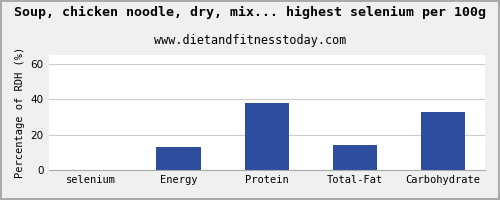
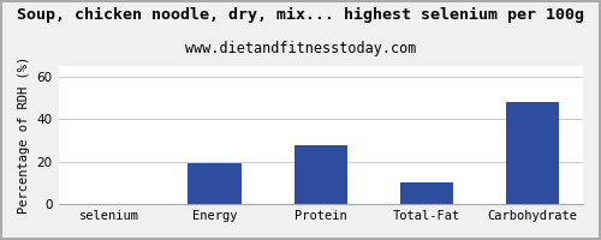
Energy: 13 -> 19
Protein: 38 -> 28
Total-Fat: 14 -> 10
Carbohydrate: 33 -> 48
